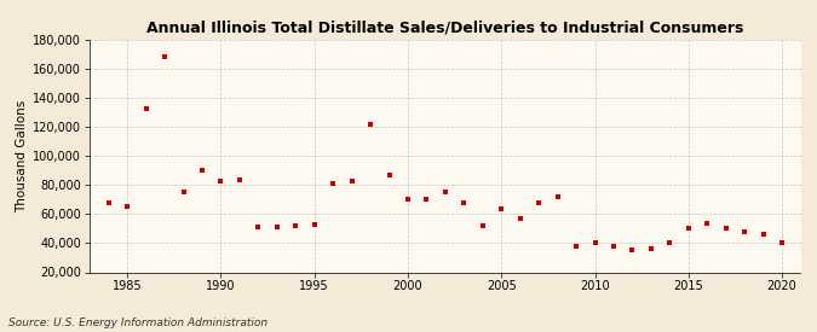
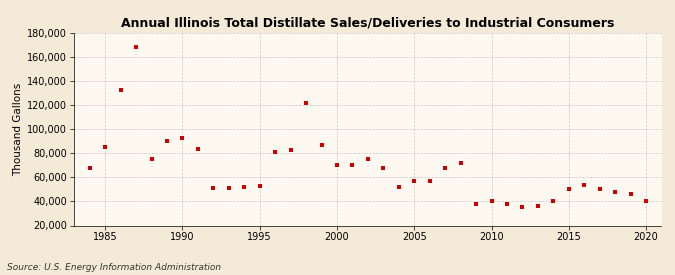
1985: 65,000 -> 85,000
1990: 83,000 -> 93,000
2005: 64,000 -> 57,000
